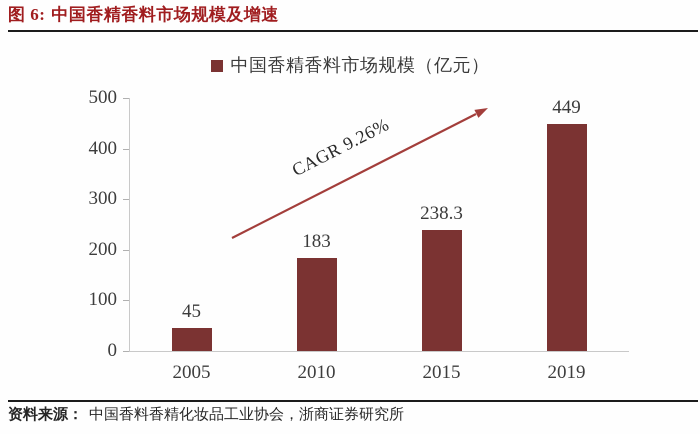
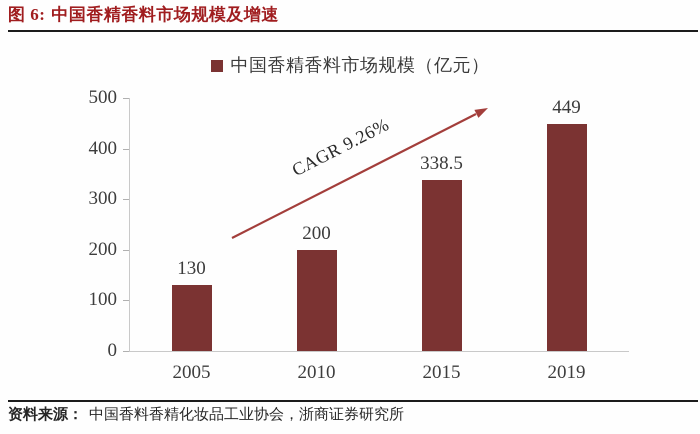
2005: 45 -> 130
2010: 183 -> 200
2015: 238.3 -> 338.5
